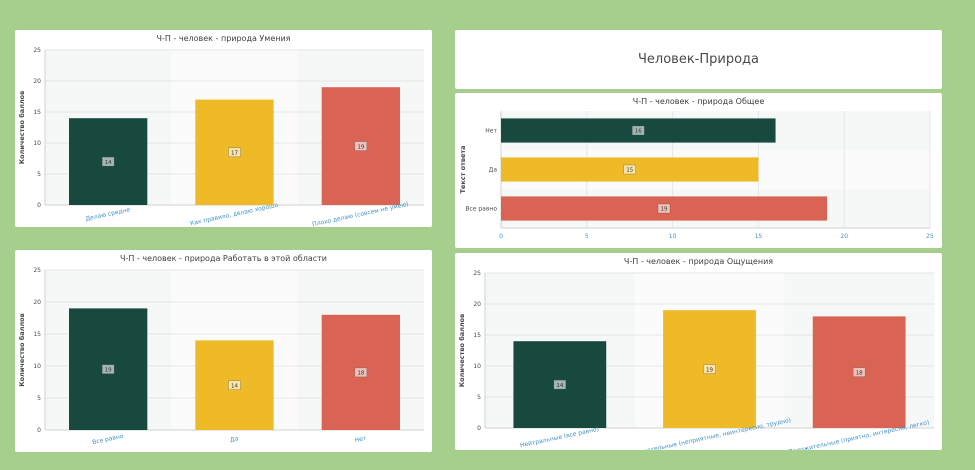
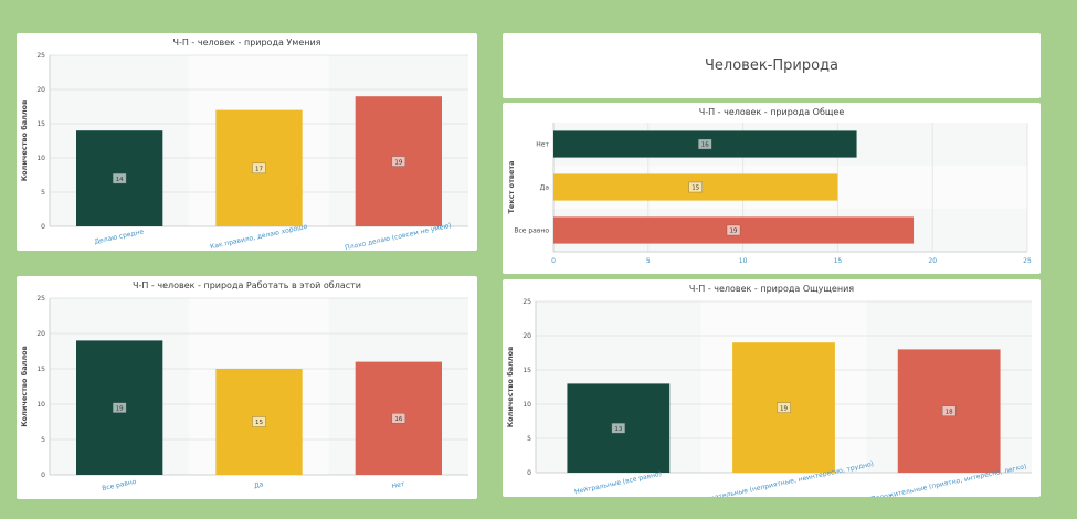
Ч-П - человек - природа Работать в этой области/Да: 14 -> 15
Ч-П - человек - природа Работать в этой области/Нет: 18 -> 16
Ч-П - человек - природа Ощущения/Нейтральные (все равно): 14 -> 13
